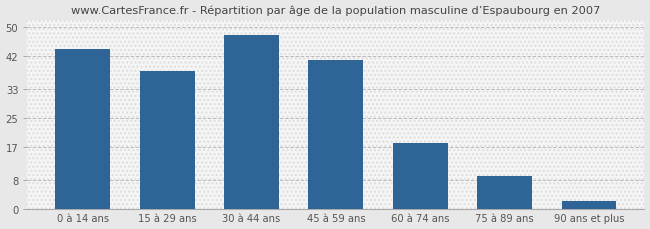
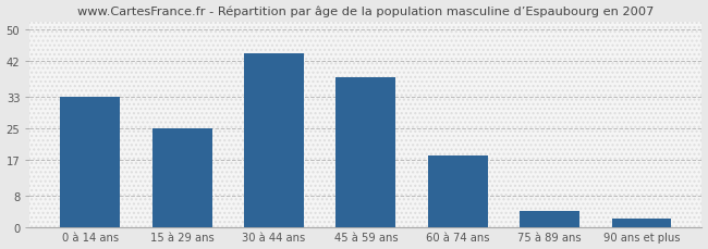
0 à 14 ans: 44 -> 33
15 à 29 ans: 38 -> 25
30 à 44 ans: 48 -> 44
45 à 59 ans: 41 -> 38
75 à 89 ans: 9 -> 4
